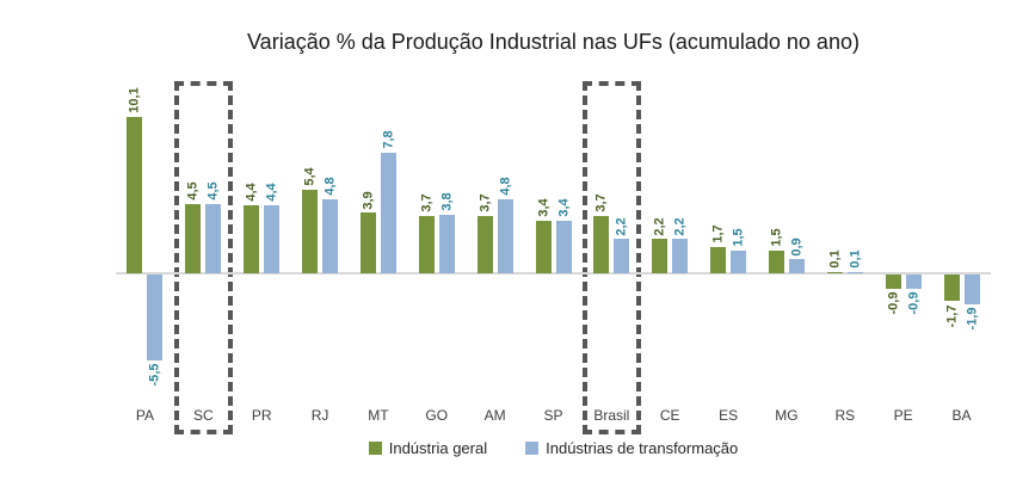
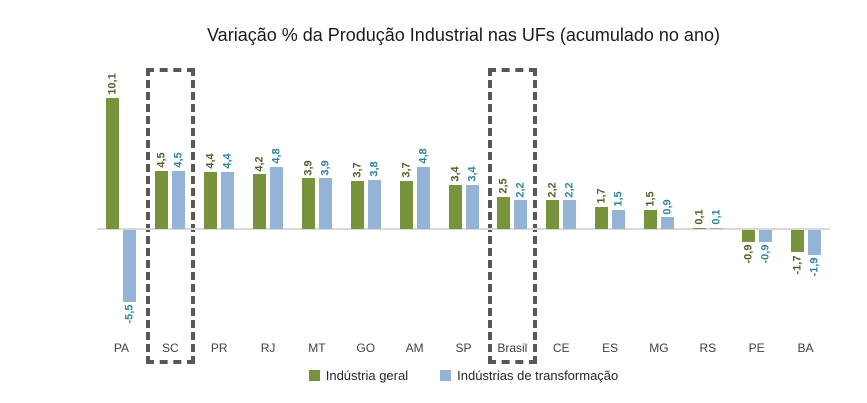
Indústria geral/RJ: 5,4 -> 4,2
Indústrias de transformação/MT: 7,8 -> 3,9
Indústria geral/Brasil: 3,7 -> 2,5
